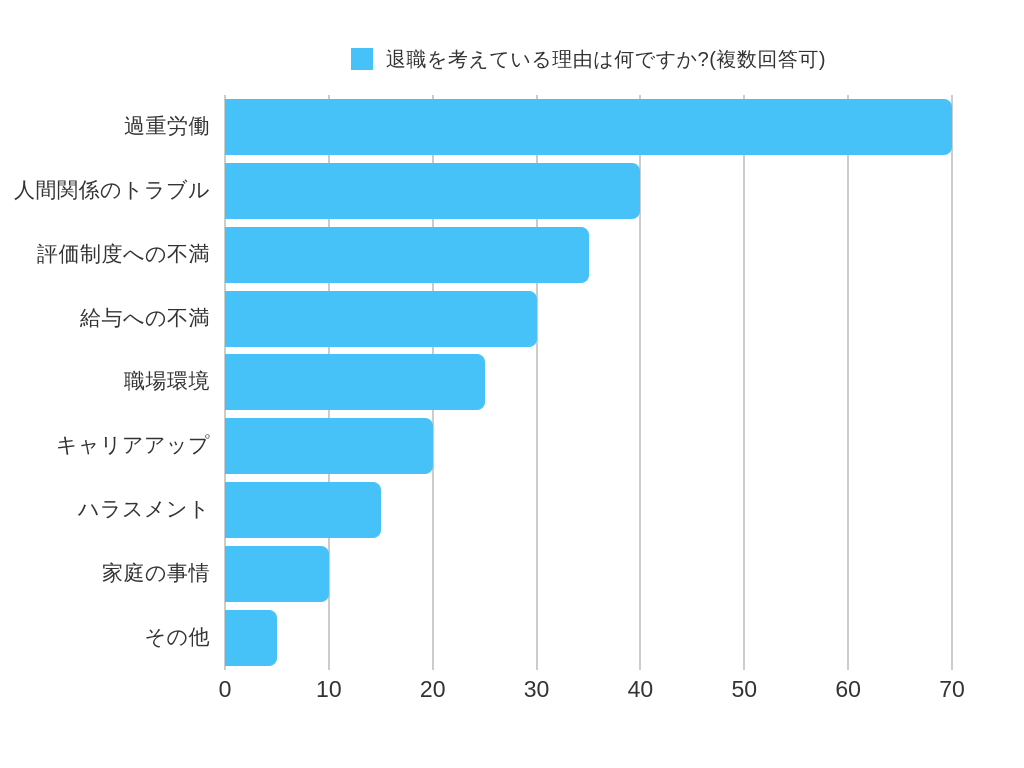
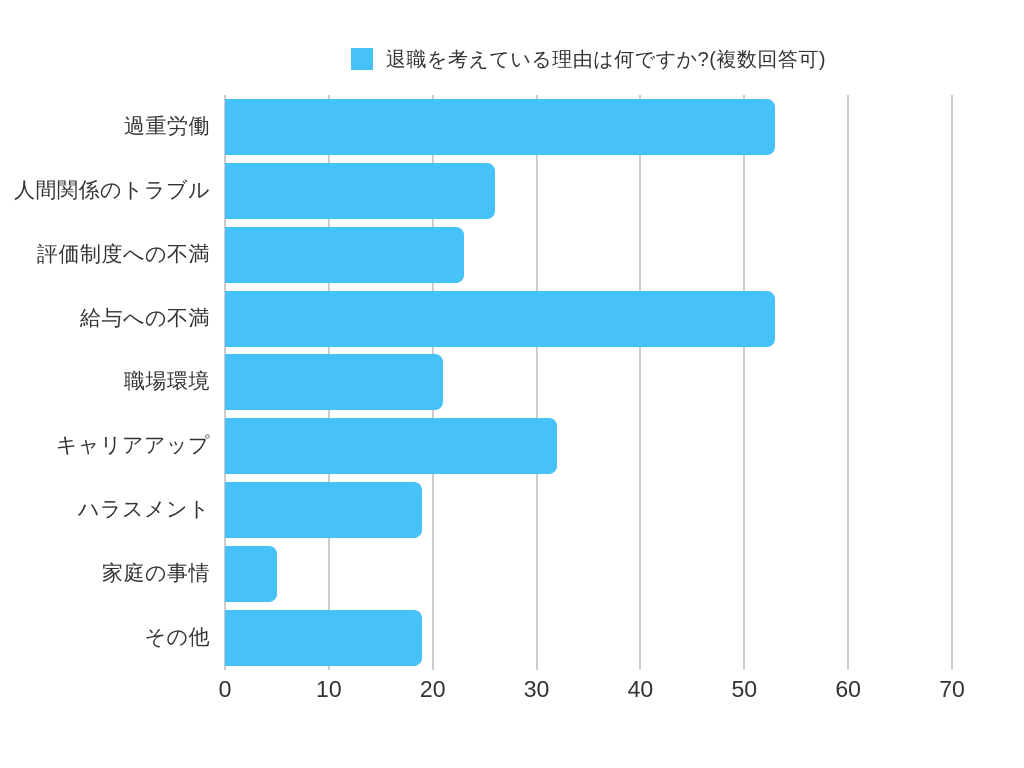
過重労働: 70 -> 53
人間関係のトラブル: 40 -> 26
評価制度への不満: 35 -> 23
給与への不満: 30 -> 53
職場環境: 25 -> 21
キャリアアップ: 20 -> 32
ハラスメント: 15 -> 19
家庭の事情: 10 -> 5
その他: 5 -> 19
